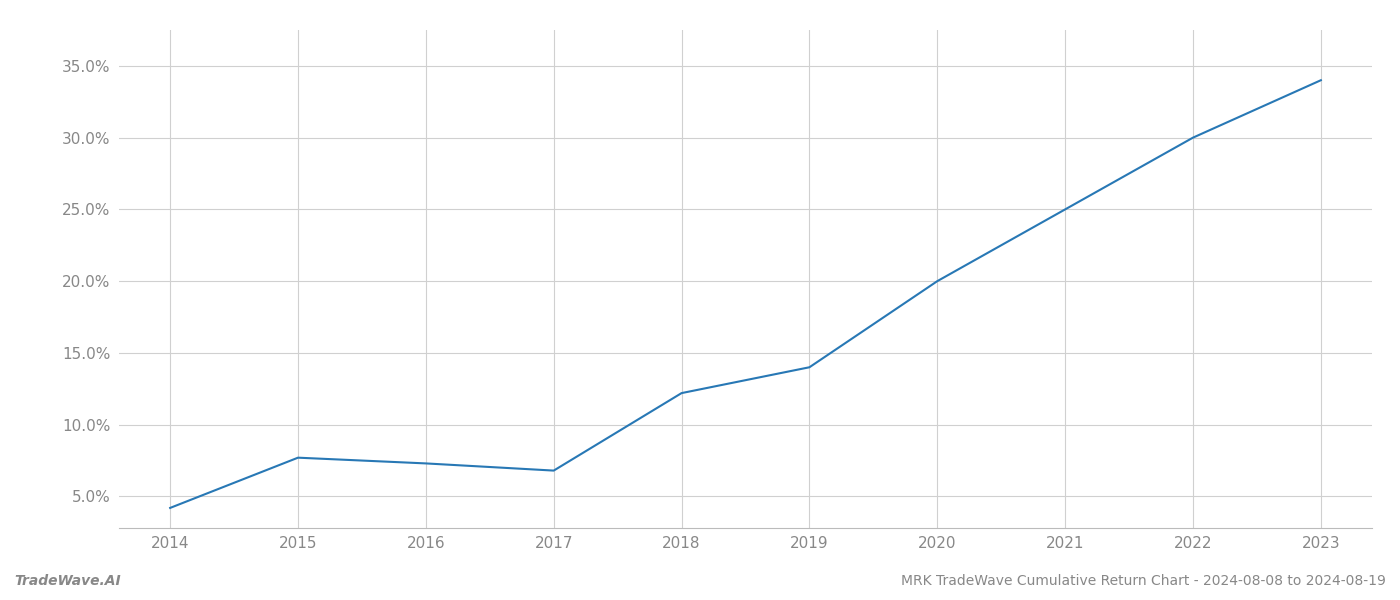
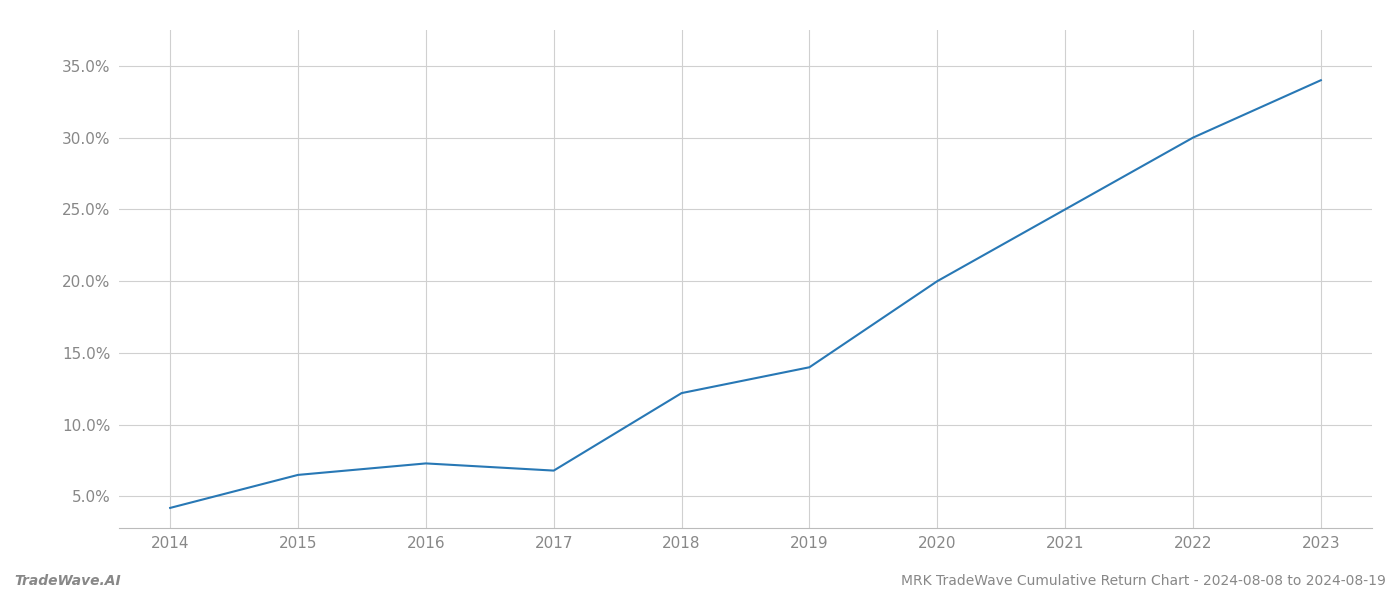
2015: 7.7% -> 6.5%
